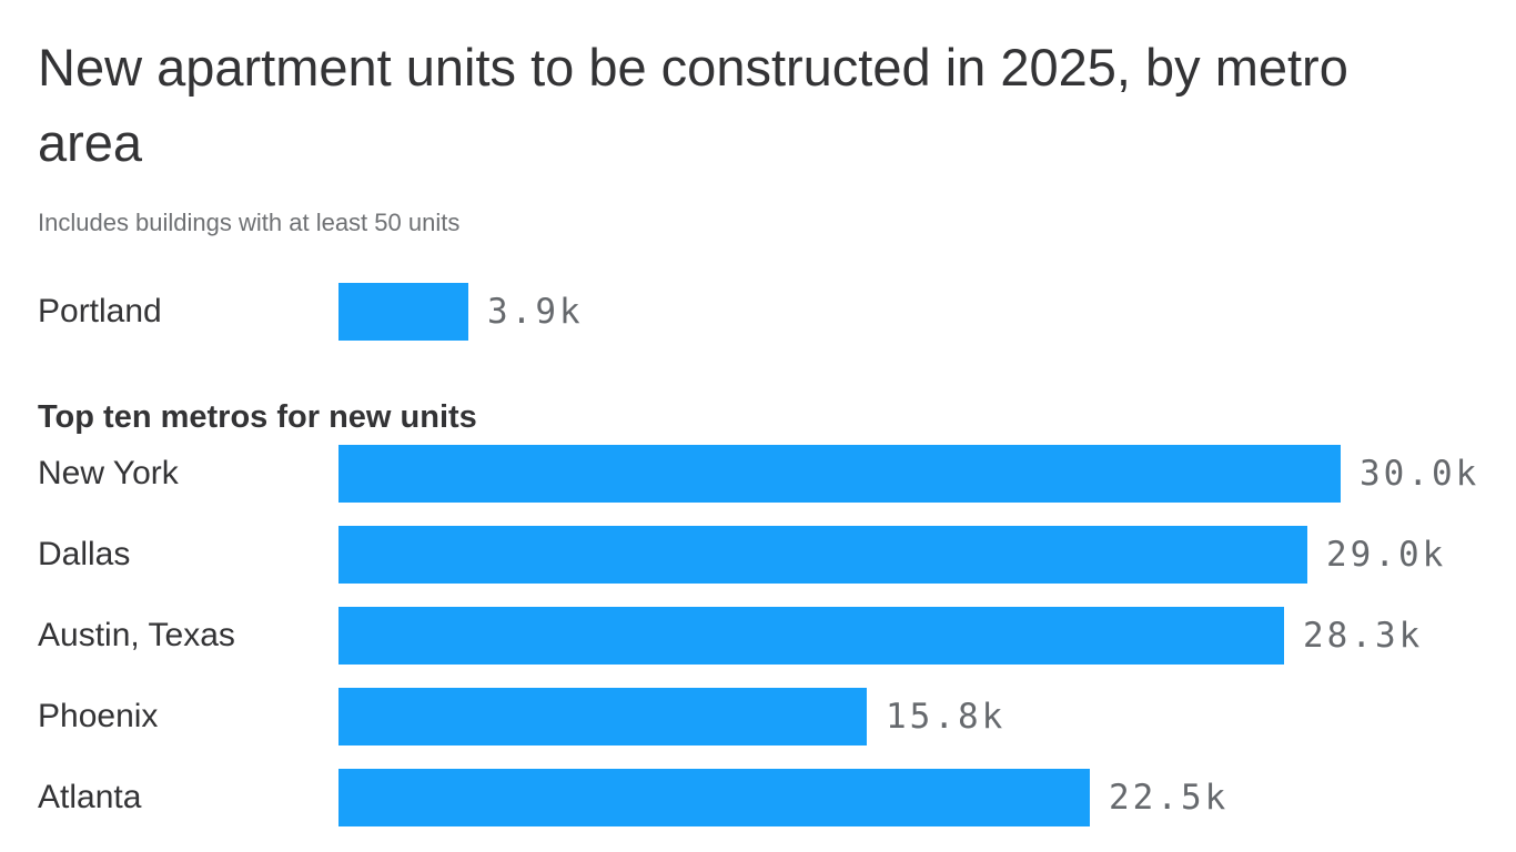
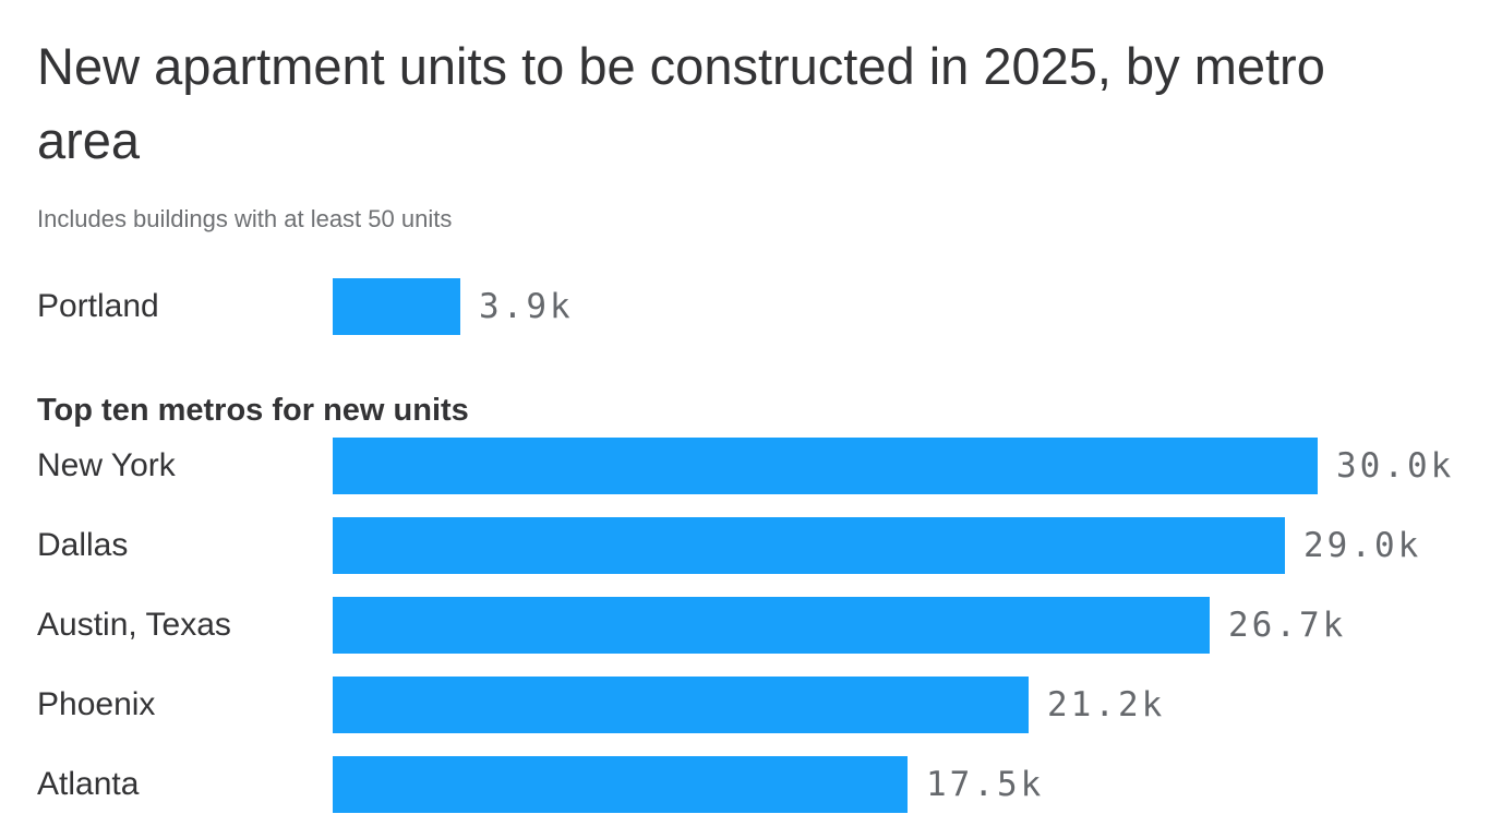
Austin, Texas: 28.3k -> 26.7k
Phoenix: 15.8k -> 21.2k
Atlanta: 22.5k -> 17.5k
